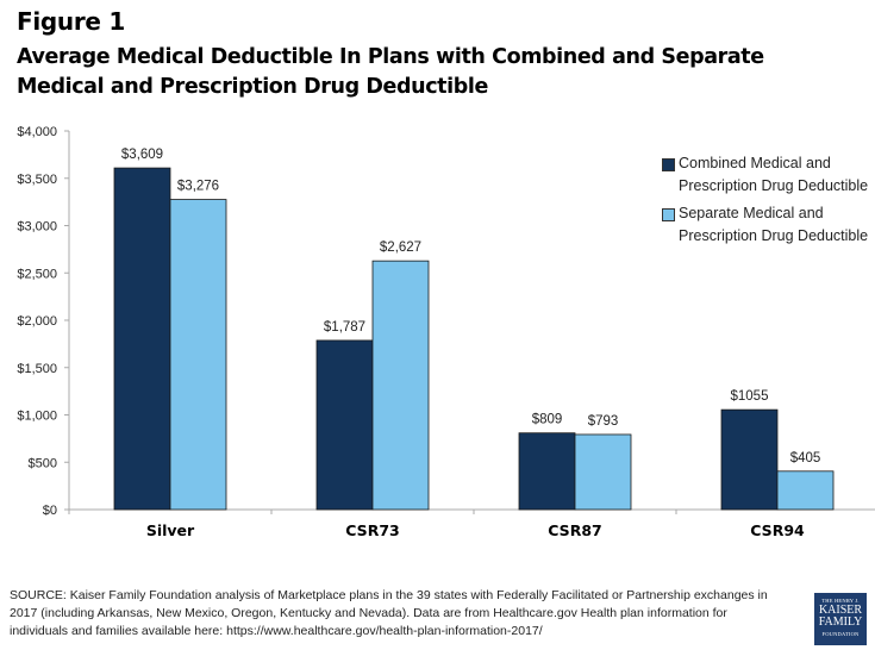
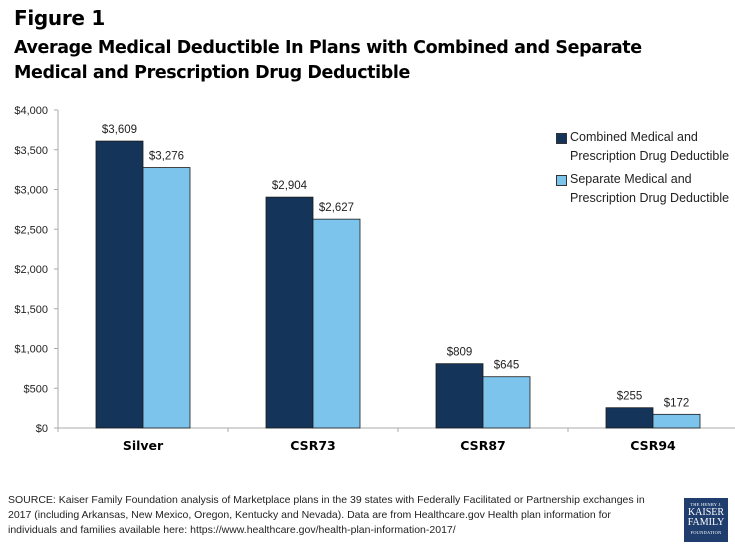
Combined Medical and Prescription Drug Deductible/CSR73: $1,787 -> $2,904
Separate Medical and Prescription Drug Deductible/CSR87: $793 -> $645
Combined Medical and Prescription Drug Deductible/CSR94: $1055 -> $255
Separate Medical and Prescription Drug Deductible/CSR94: $405 -> $172
